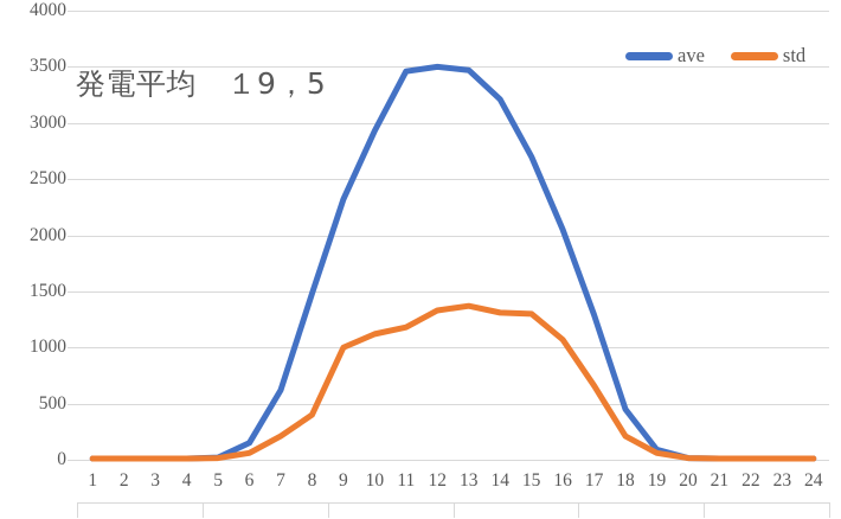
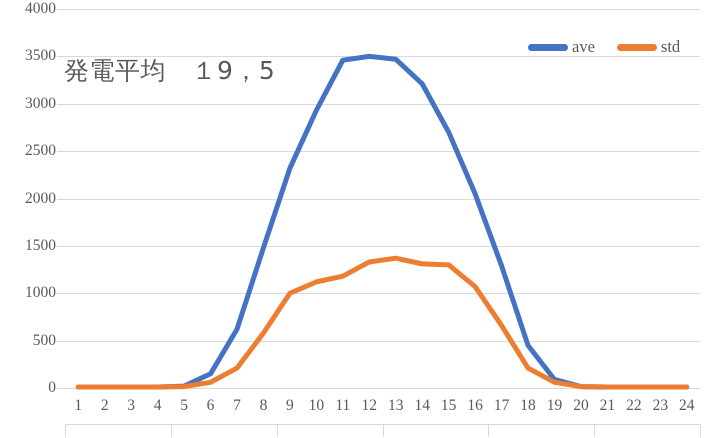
std/8: 400 -> 600
